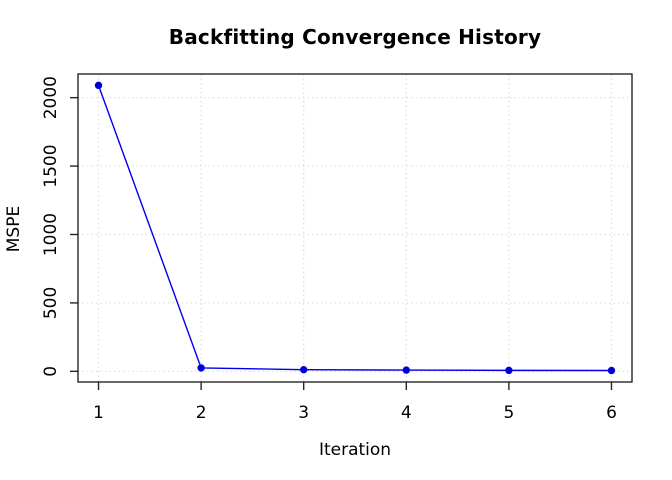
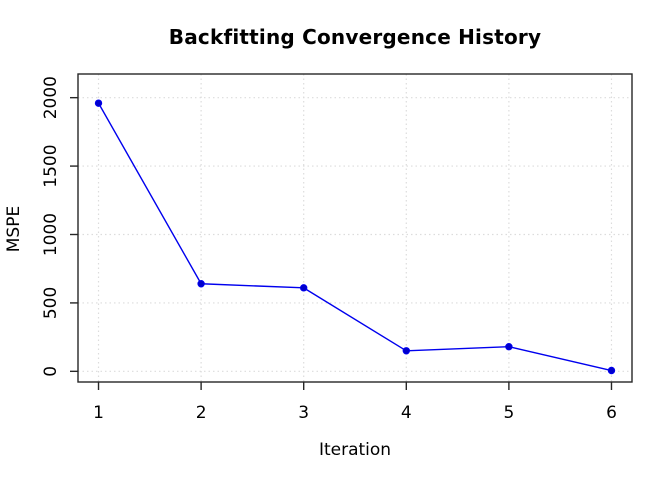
1: 2090 -> 1960
2: 20 -> 640
3: 10 -> 610
4: 10 -> 150
5: 10 -> 180
